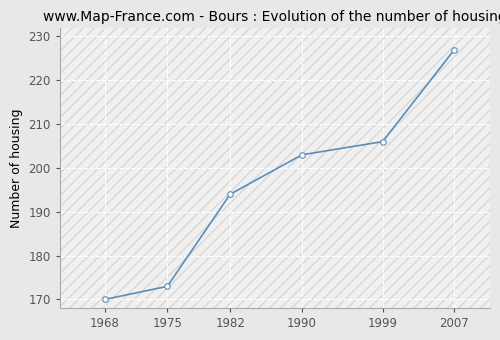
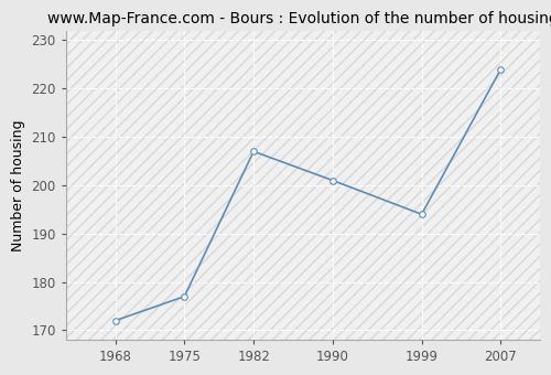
1968: 170 -> 172
1975: 173 -> 177
1982: 194 -> 207
1990: 203 -> 201
1999: 206 -> 194
2007: 227 -> 224
